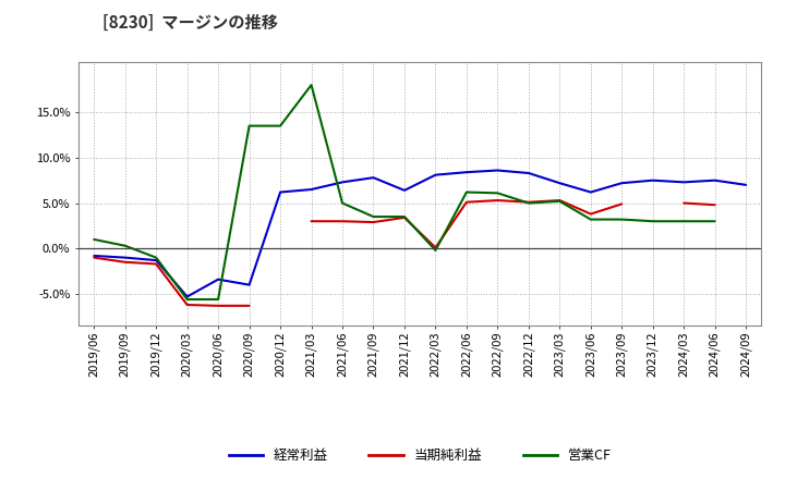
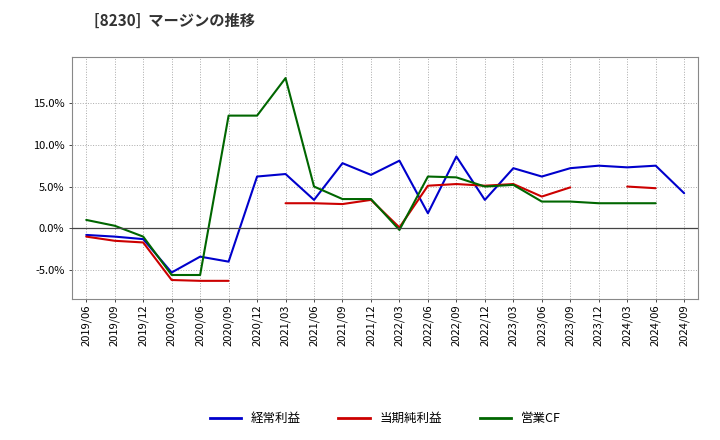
経常利益/2021/06: 7.3% -> 3.4%
経常利益/2022/06: 8.4% -> 1.8%
経常利益/2022/12: 8.3% -> 3.4%
経常利益/2024/09: 7.0% -> 4.2%
